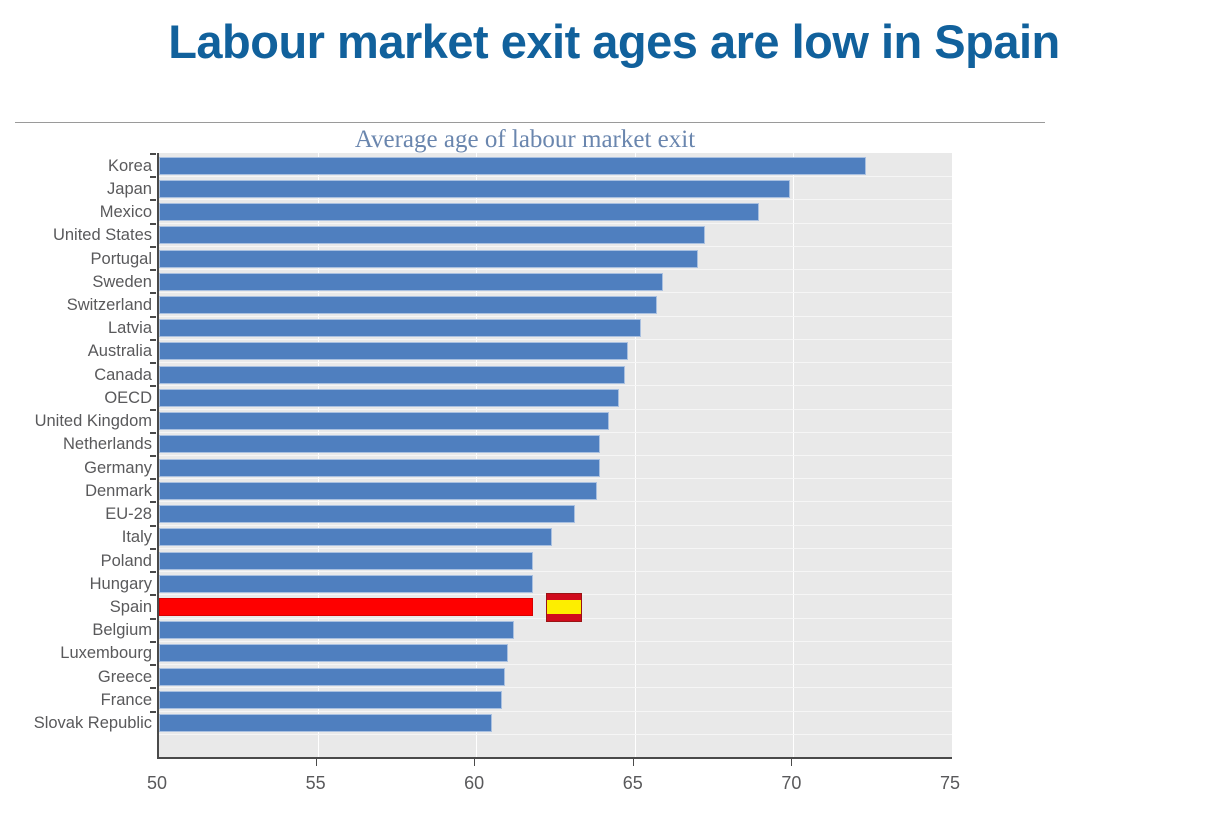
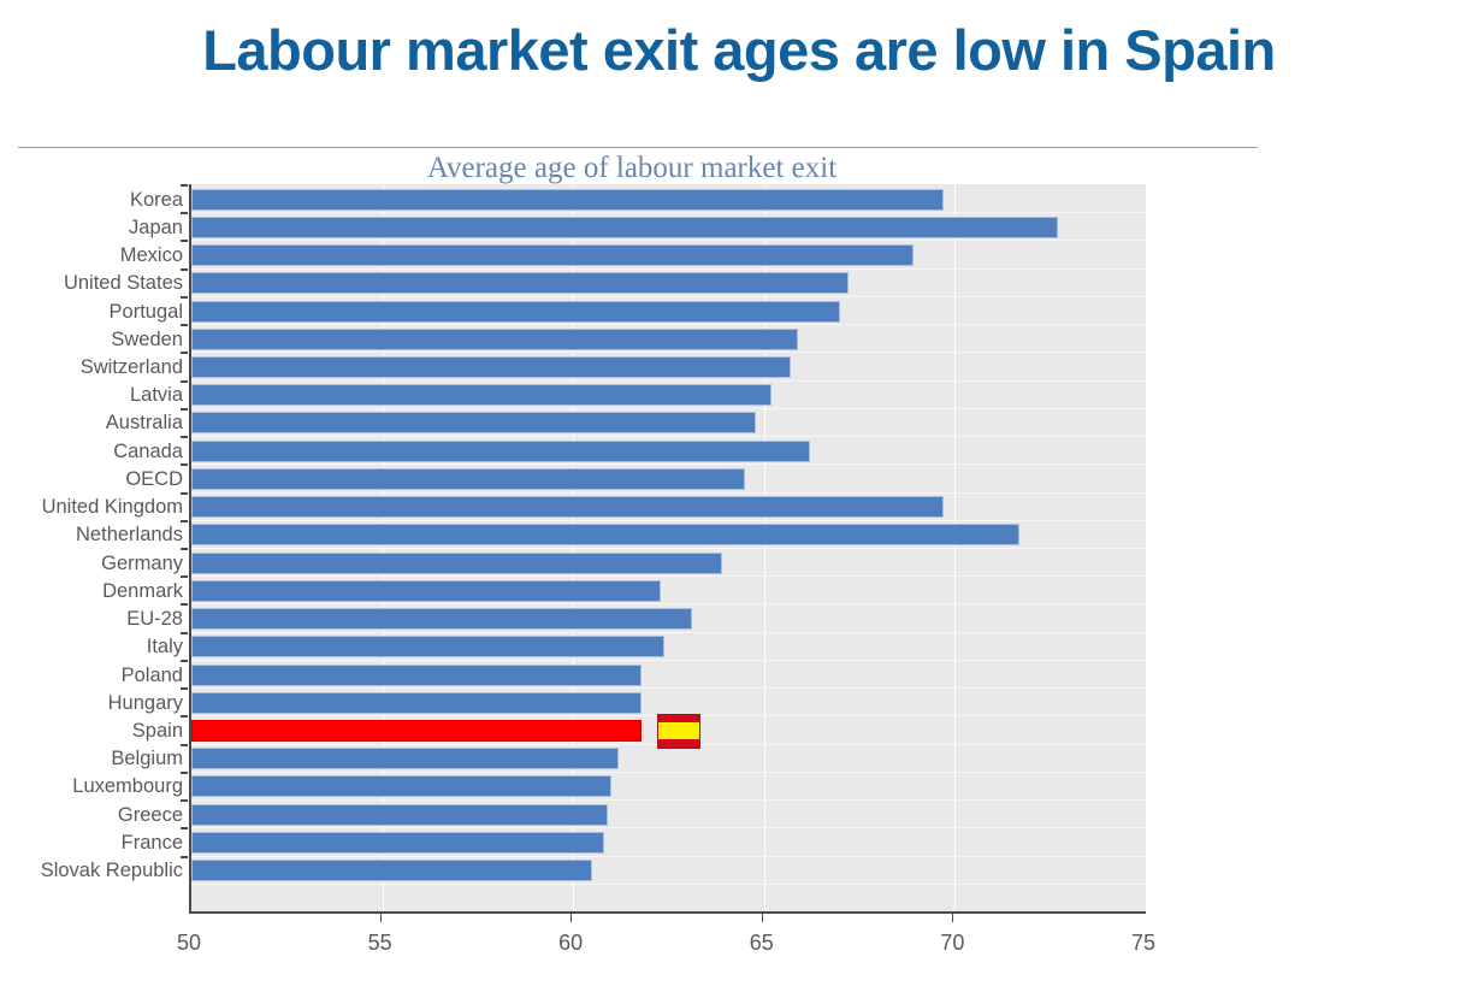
Korea: 72.3 -> 69.7
Japan: 69.9 -> 72.7
Canada: 64.7 -> 66.2
United Kingdom: 64.2 -> 69.7
Netherlands: 63.9 -> 71.7
Denmark: 63.8 -> 62.3
